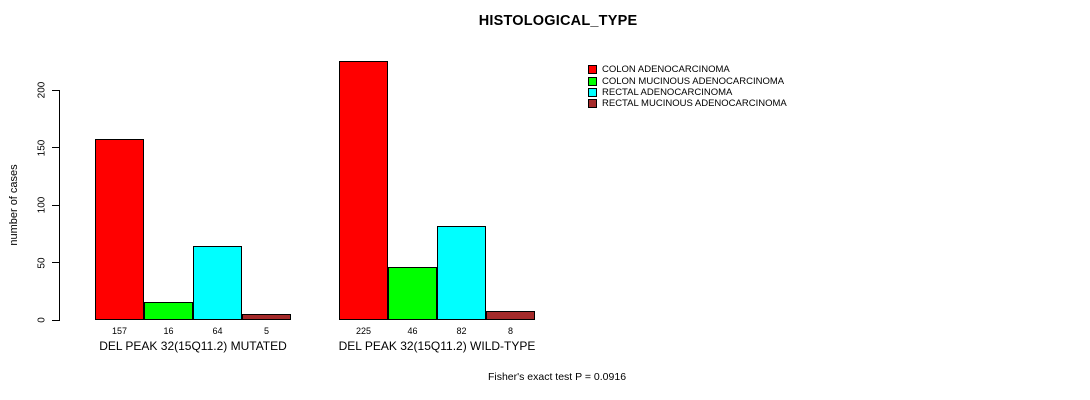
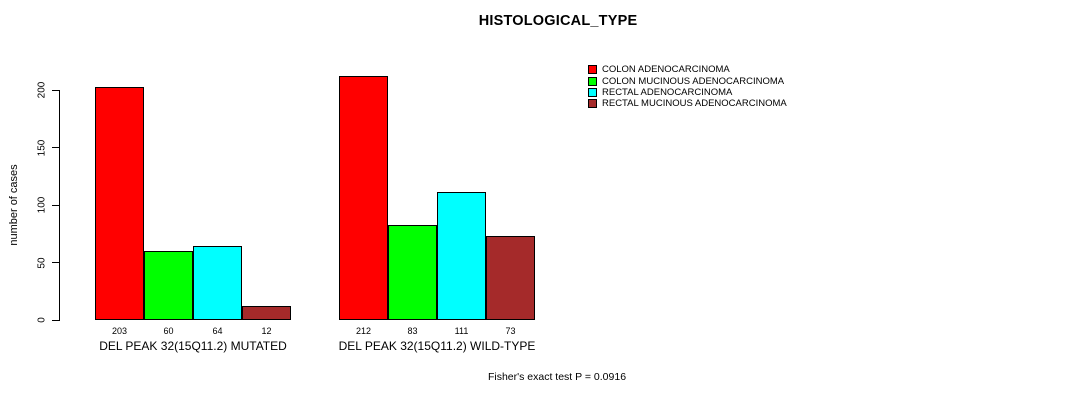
COLON ADENOCARCINOMA/DEL PEAK 32(15Q11.2) MUTATED: 157 -> 203
COLON MUCINOUS ADENOCARCINOMA/DEL PEAK 32(15Q11.2) MUTATED: 16 -> 60
RECTAL MUCINOUS ADENOCARCINOMA/DEL PEAK 32(15Q11.2) MUTATED: 5 -> 12
COLON ADENOCARCINOMA/DEL PEAK 32(15Q11.2) WILD-TYPE: 225 -> 212
COLON MUCINOUS ADENOCARCINOMA/DEL PEAK 32(15Q11.2) WILD-TYPE: 46 -> 83
RECTAL ADENOCARCINOMA/DEL PEAK 32(15Q11.2) WILD-TYPE: 82 -> 111
RECTAL MUCINOUS ADENOCARCINOMA/DEL PEAK 32(15Q11.2) WILD-TYPE: 8 -> 73
